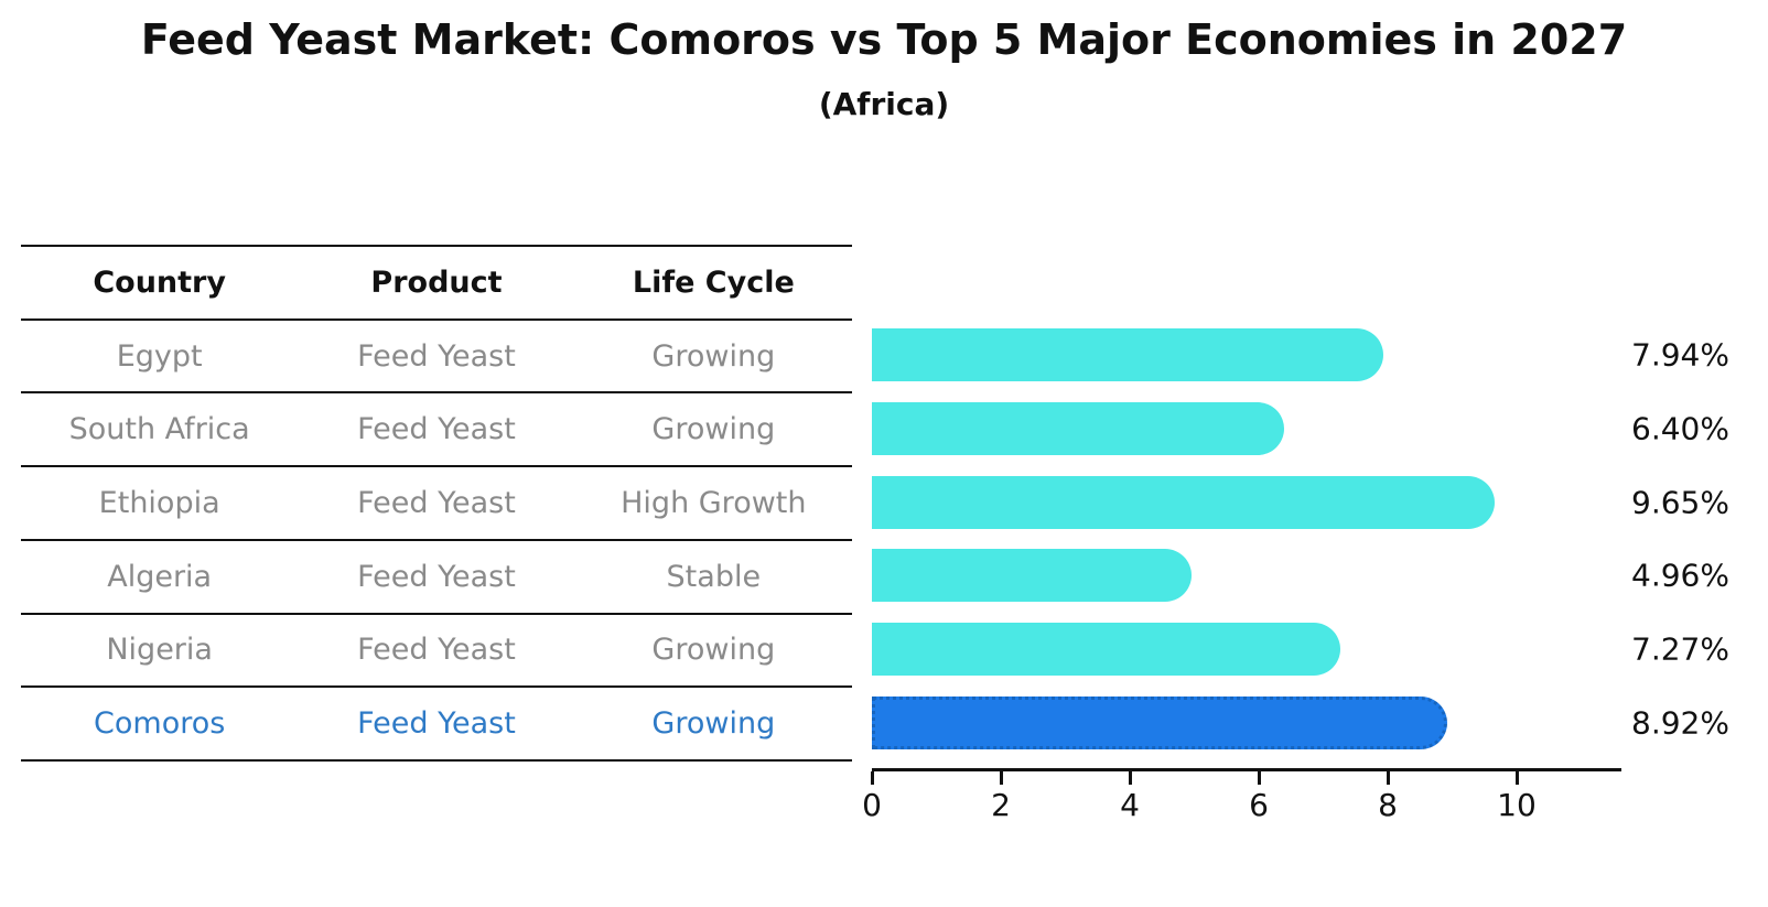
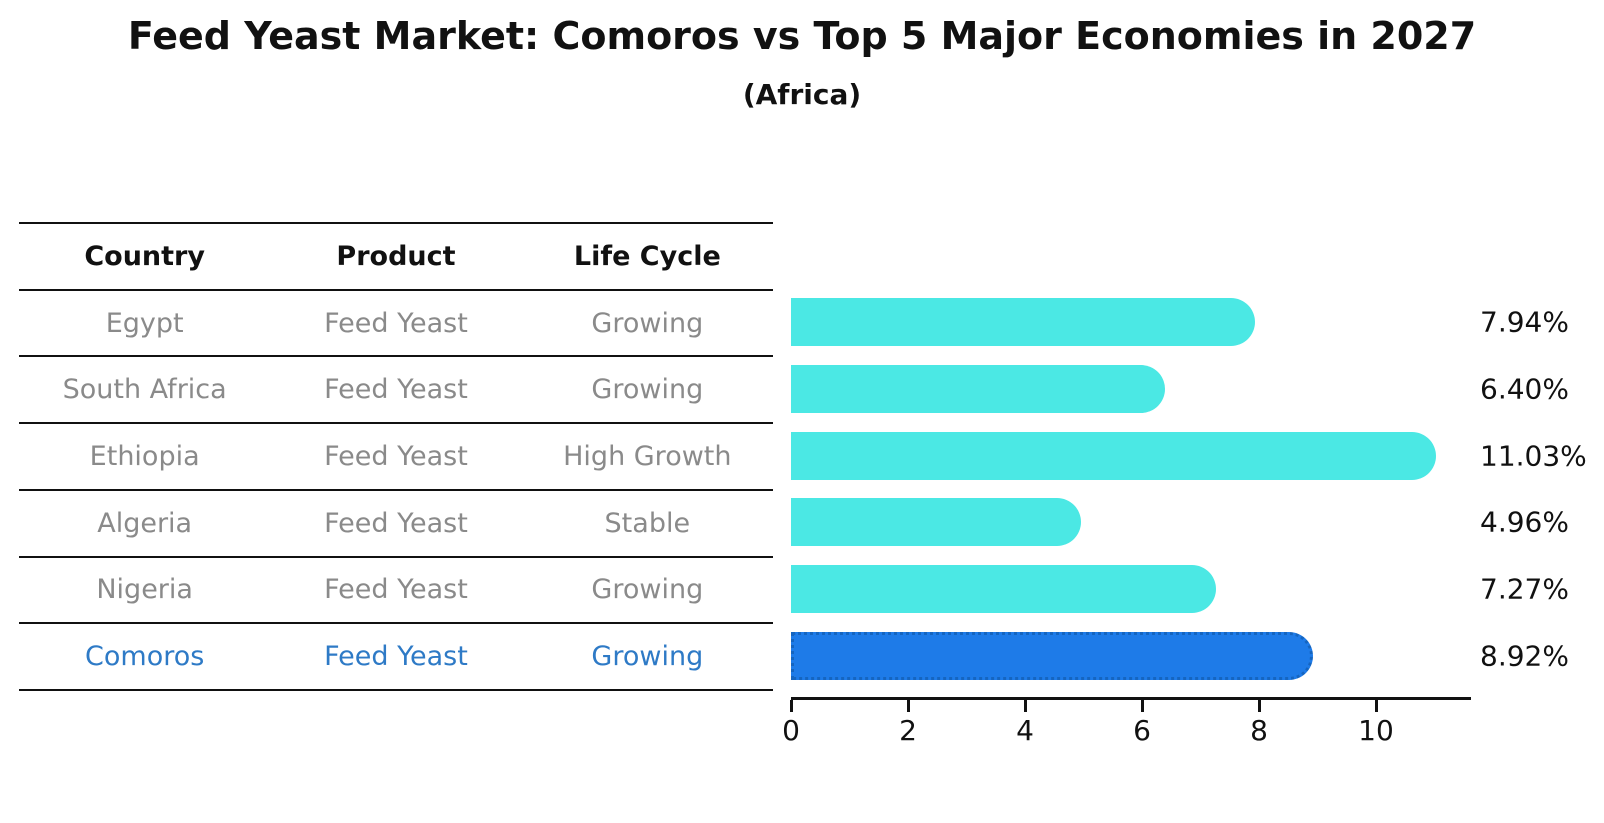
Ethiopia: 9.65% -> 11.03%
